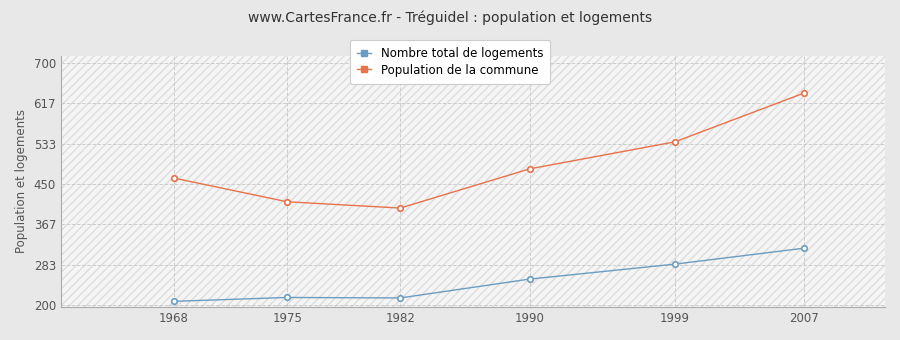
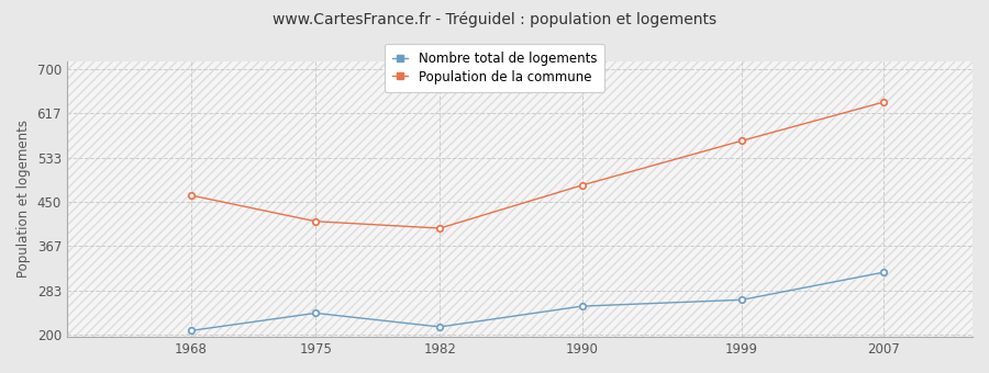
Nombre total de logements/1975: 215 -> 240
Nombre total de logements/1999: 284 -> 265
Population de la commune/1999: 537 -> 565
